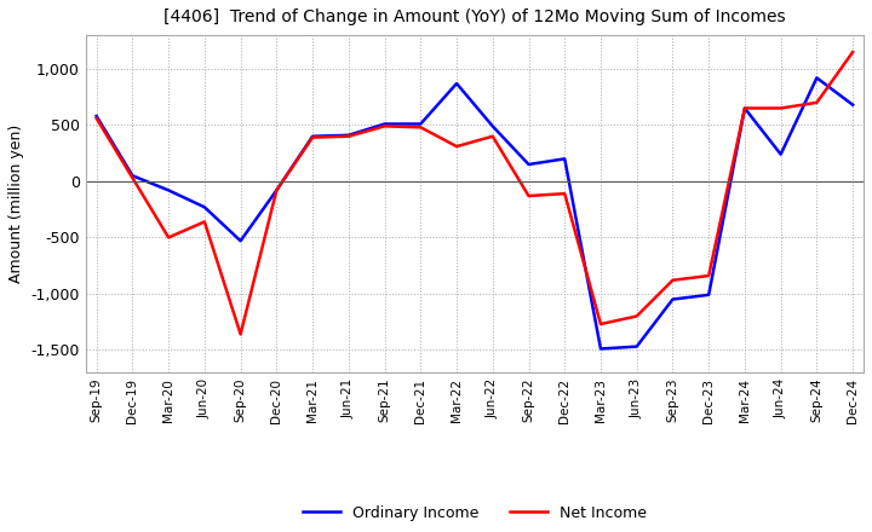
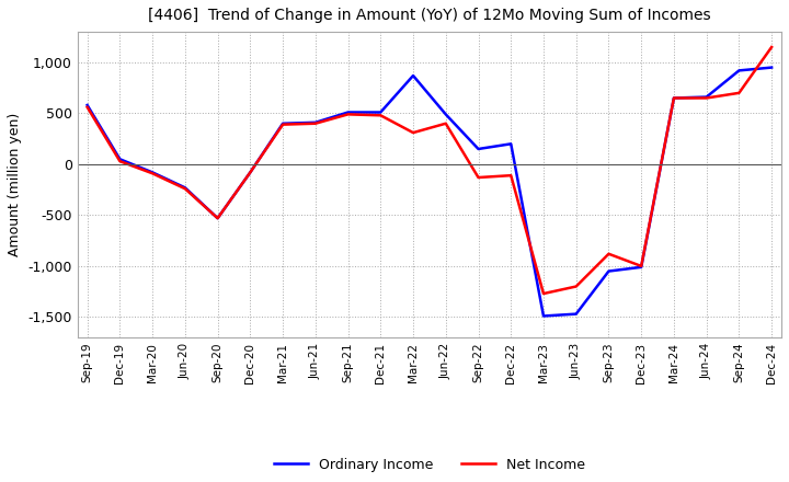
Net Income/Mar-20: -500 -> -90
Net Income/Jun-20: -360 -> -240
Net Income/Sep-20: -1,360 -> -530
Net Income/Dec-23: -840 -> -1,000
Ordinary Income/Jun-24: 240 -> 660
Ordinary Income/Dec-24: 680 -> 950
